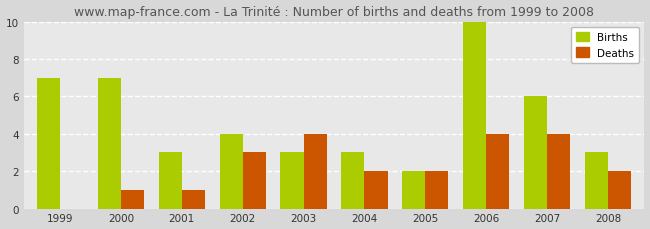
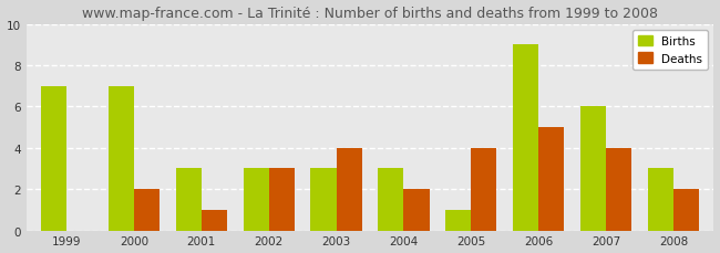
Deaths/2000: 1 -> 2
Births/2002: 4 -> 3
Births/2005: 2 -> 1
Deaths/2005: 2 -> 4
Births/2006: 10 -> 9
Deaths/2006: 4 -> 5
